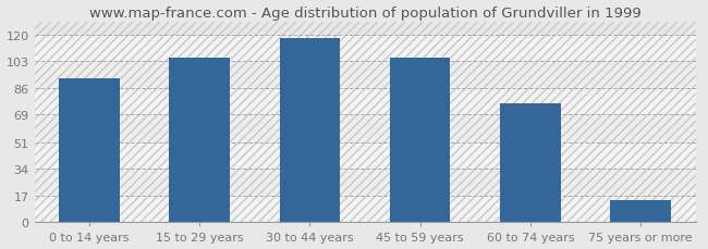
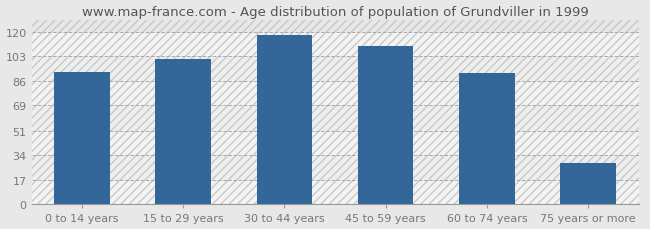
15 to 29 years: 105 -> 101
45 to 59 years: 105 -> 110
60 to 74 years: 76 -> 91
75 years or more: 14 -> 29
